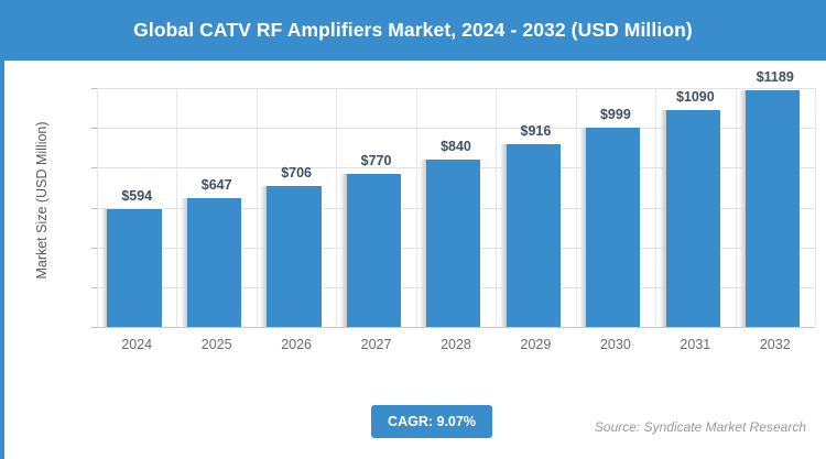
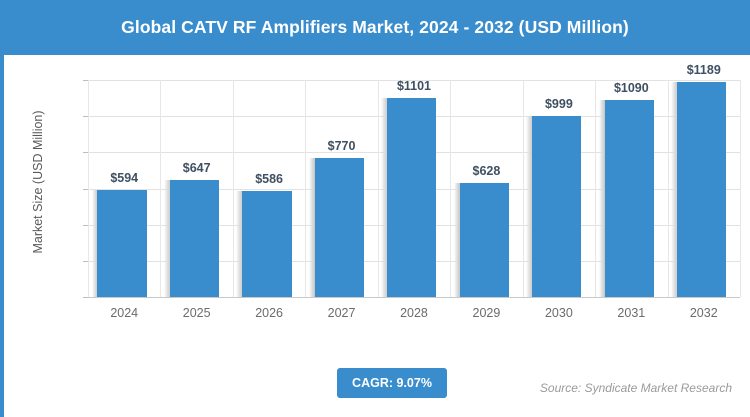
2026: $706 -> $586
2028: $840 -> $1101
2029: $916 -> $628
